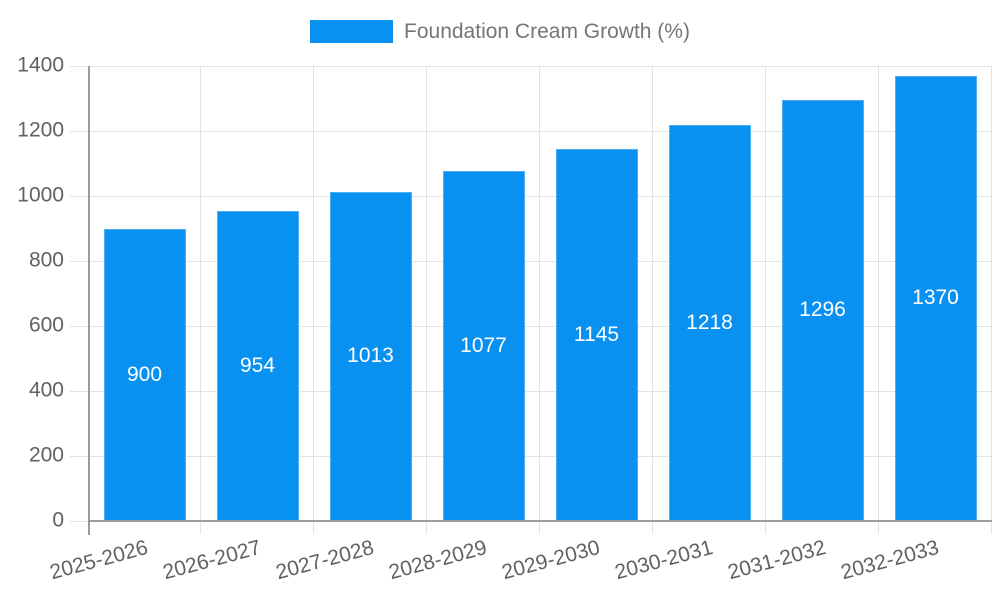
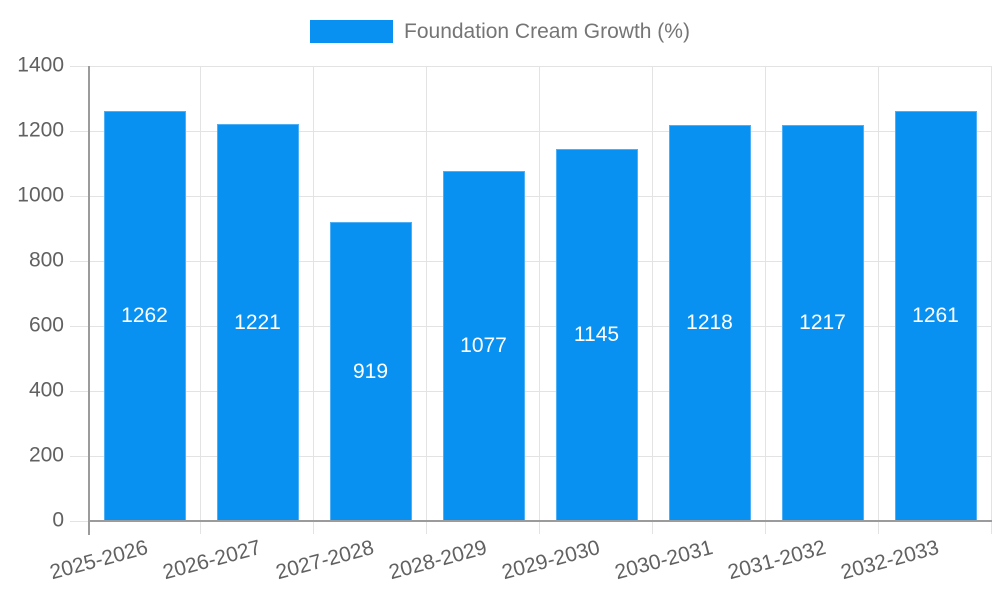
2025-2026: 900 -> 1262
2026-2027: 954 -> 1221
2027-2028: 1013 -> 919
2031-2032: 1296 -> 1217
2032-2033: 1370 -> 1261
